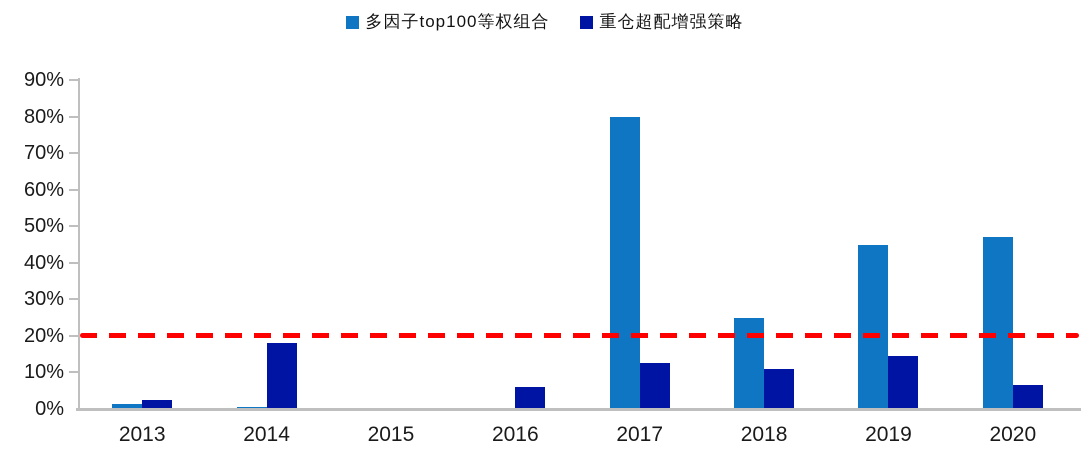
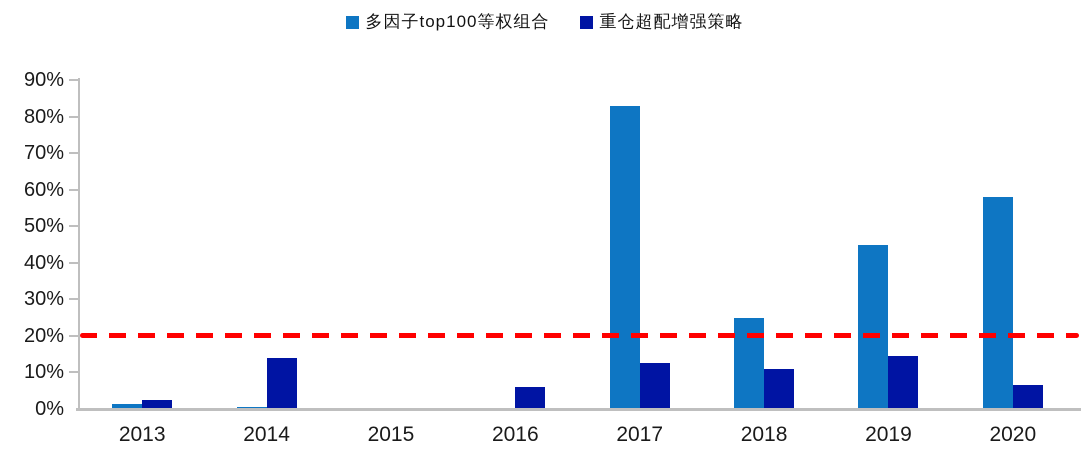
重仓超配增强策略/2014: 18% -> 14%
多因子top100等权组合/2017: 80% -> 83%
多因子top100等权组合/2020: 47% -> 58%
